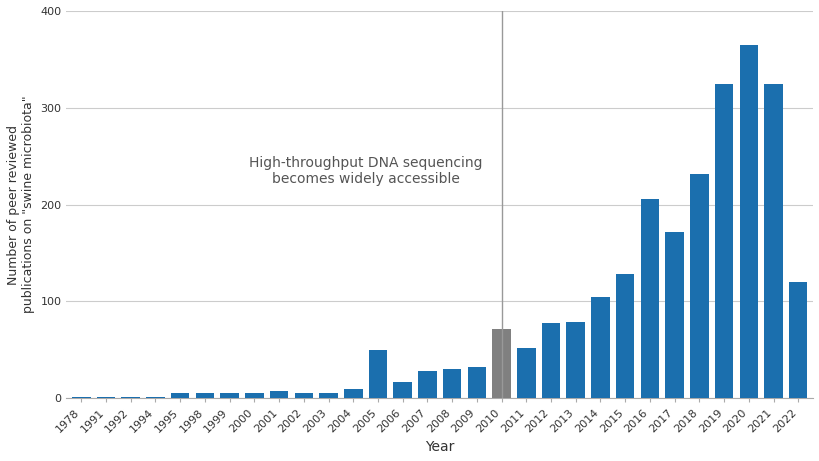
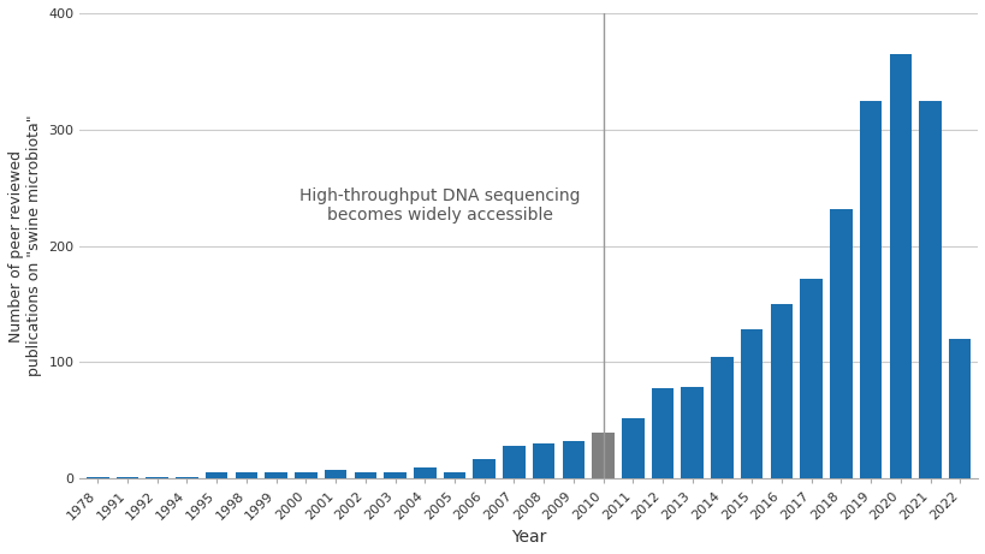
2005: 50 -> 5
2010: 72 -> 40
2016: 206 -> 150
